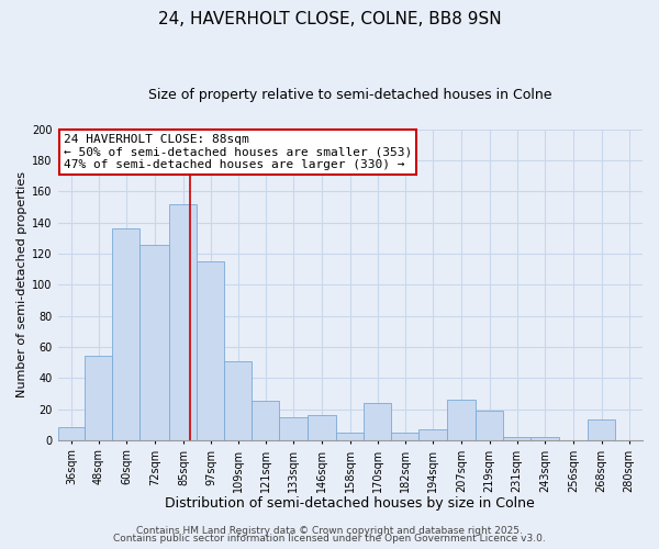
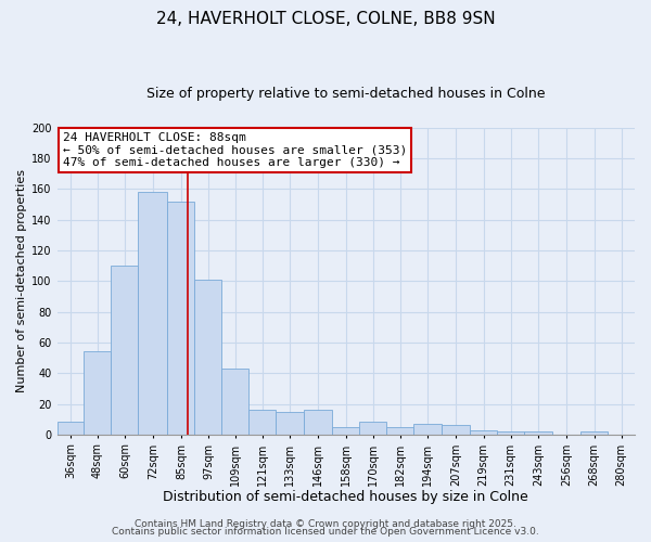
60sqm: 136 -> 110
72sqm: 126 -> 158
97sqm: 115 -> 101
109sqm: 51 -> 43
121sqm: 25 -> 16
170sqm: 24 -> 8
207sqm: 26 -> 6
219sqm: 19 -> 3
268sqm: 13 -> 2
